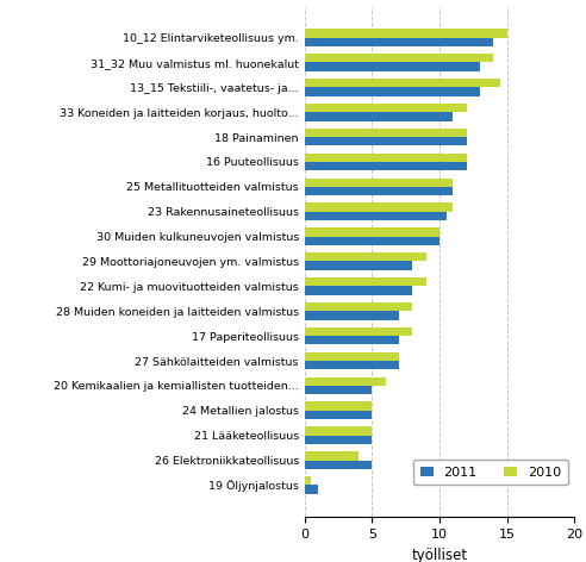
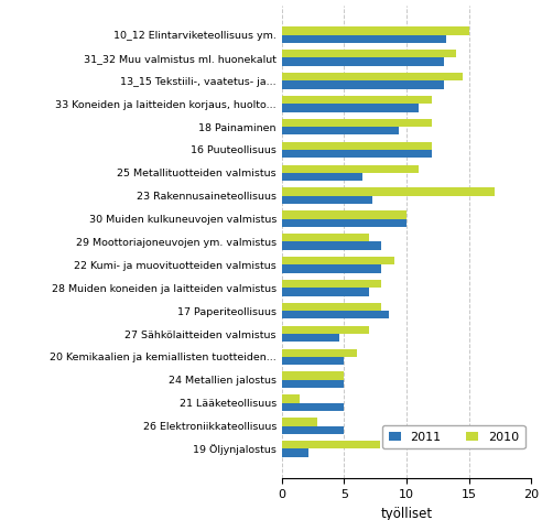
2011/10_12 Elintarviketeollisuus ym.: 14.0 -> 13.2
2011/18 Painaminen: 12.0 -> 9.4
2011/25 Metallituotteiden valmistus: 11.0 -> 6.5
2010/23 Rakennusaineteollisuus: 11.0 -> 17.1
2011/23 Rakennusaineteollisuus: 10.5 -> 7.3
2010/29 Moottoriajoneuvojen ym. valmistus: 9.0 -> 7.0
2011/17 Paperiteollisuus: 7.0 -> 8.6
2011/27 Sähkölaitteiden valmistus: 7.0 -> 4.6
2010/21 Lääketeollisuus: 5.0 -> 1.4
2010/26 Elektroniikkateollisuus: 4.0 -> 2.8
2010/19 Öljynjalostus: 0.5 -> 7.9
2011/19 Öljynjalostus: 1.0 -> 2.1
